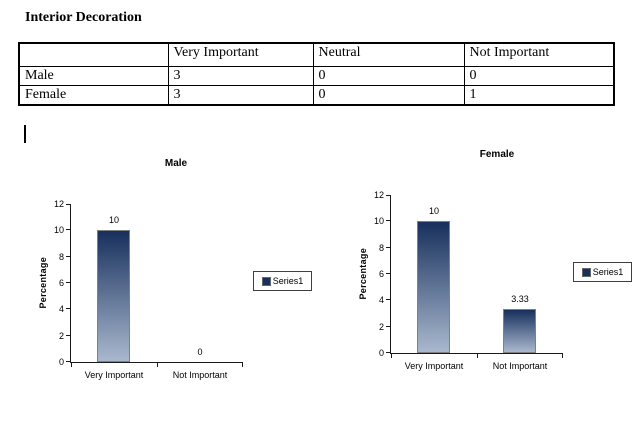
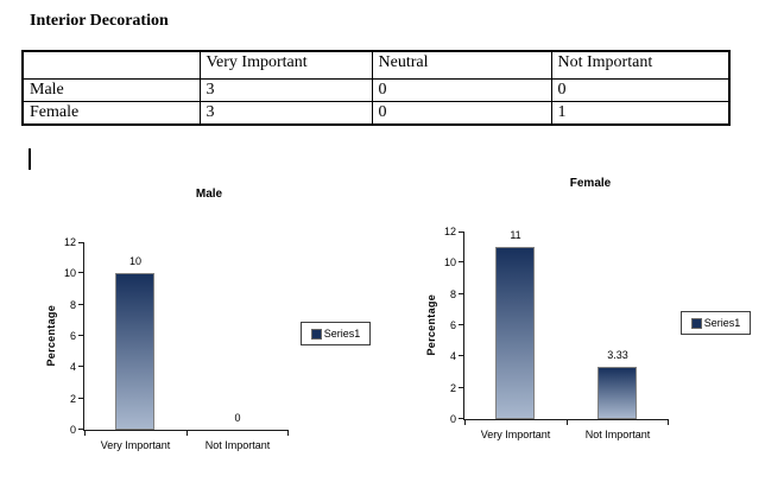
Female/Very Important: 10 -> 11
